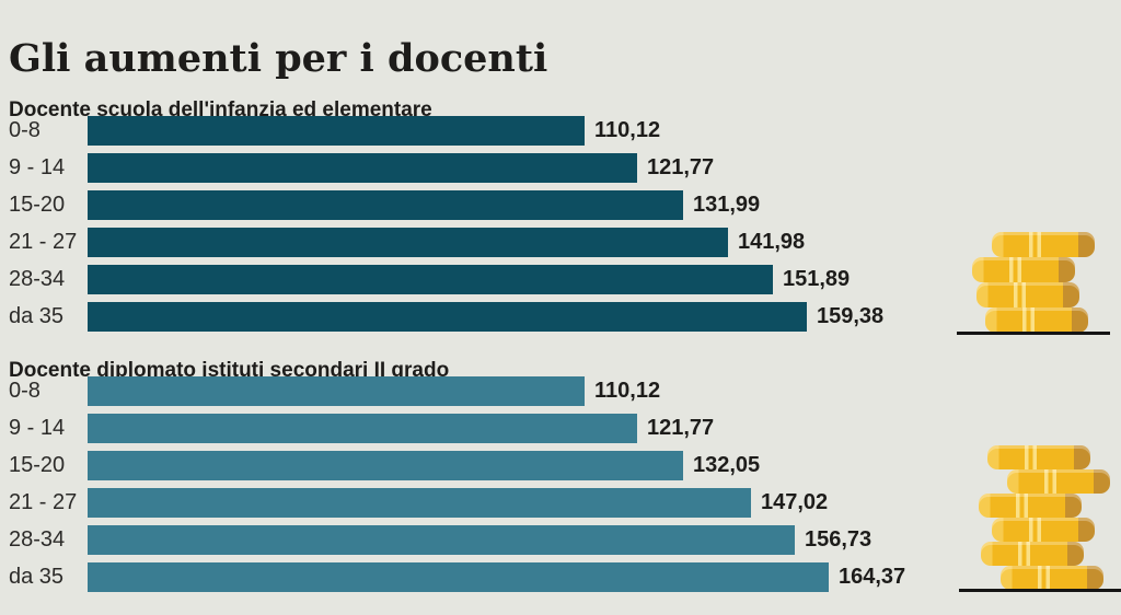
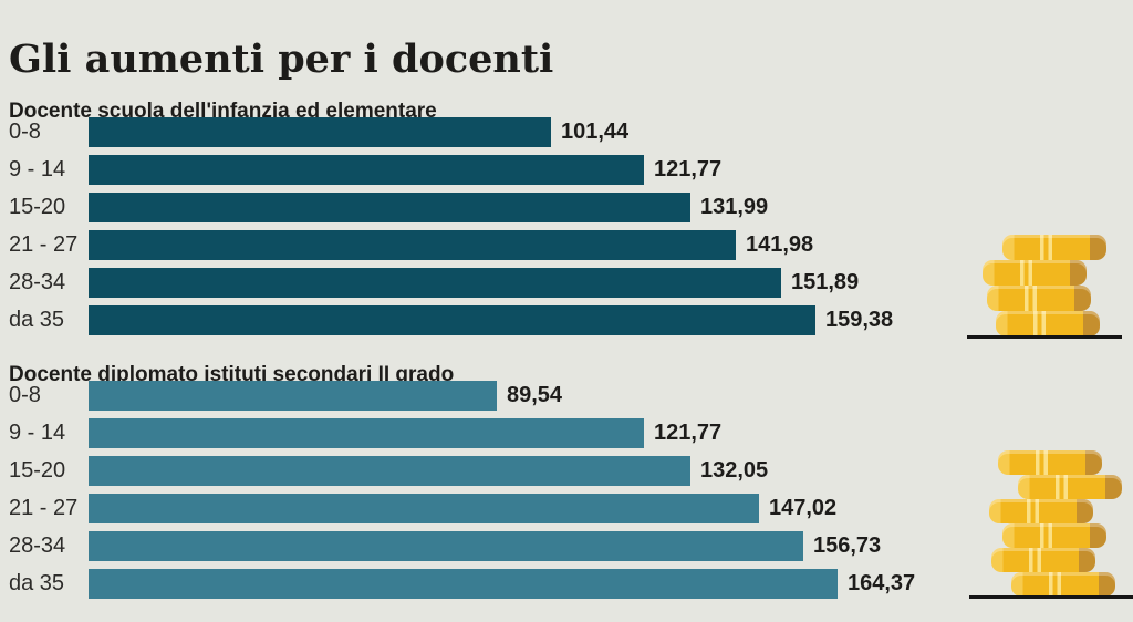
Docente scuola dell'infanzia ed elementare/0-8: 110,12 -> 101,44
Docente diplomato istituti secondari II grado/0-8: 110,12 -> 89,54
